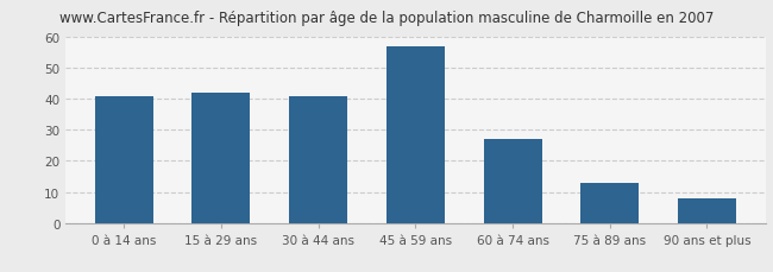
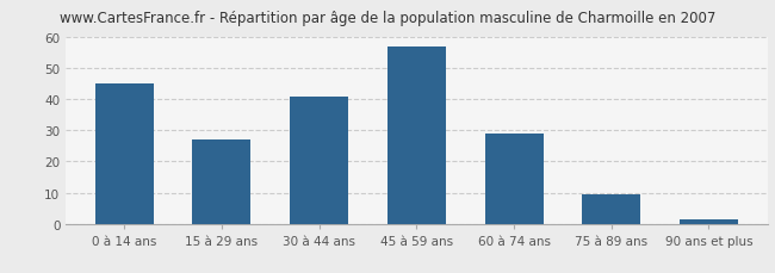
0 à 14 ans: 41.0 -> 45.0
15 à 29 ans: 42.0 -> 27.0
60 à 74 ans: 27.0 -> 29.0
75 à 89 ans: 13.0 -> 9.5
90 ans et plus: 8.0 -> 1.5
